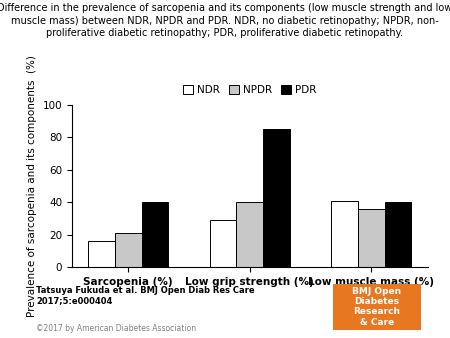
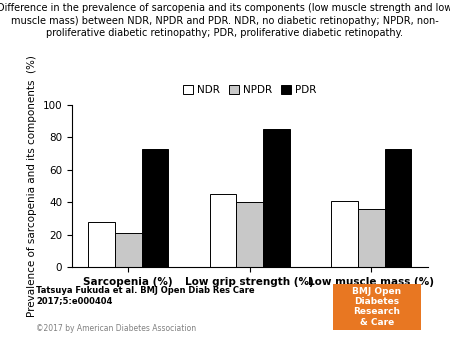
NDR/Sarcopenia (%): 16 -> 28
PDR/Sarcopenia (%): 40 -> 73
NDR/Low grip strength (%): 29 -> 45
PDR/Low muscle mass (%): 40 -> 73
